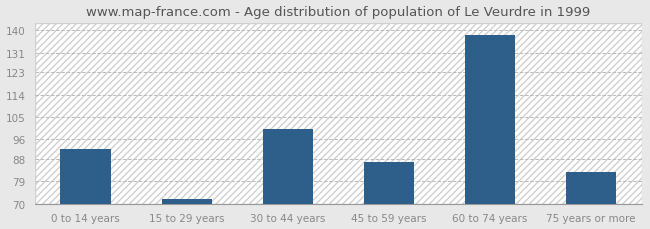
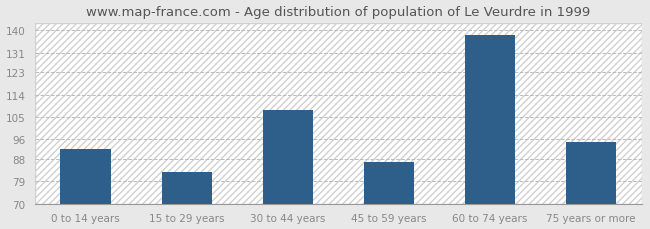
15 to 29 years: 72 -> 83
30 to 44 years: 100 -> 108
75 years or more: 83 -> 95
